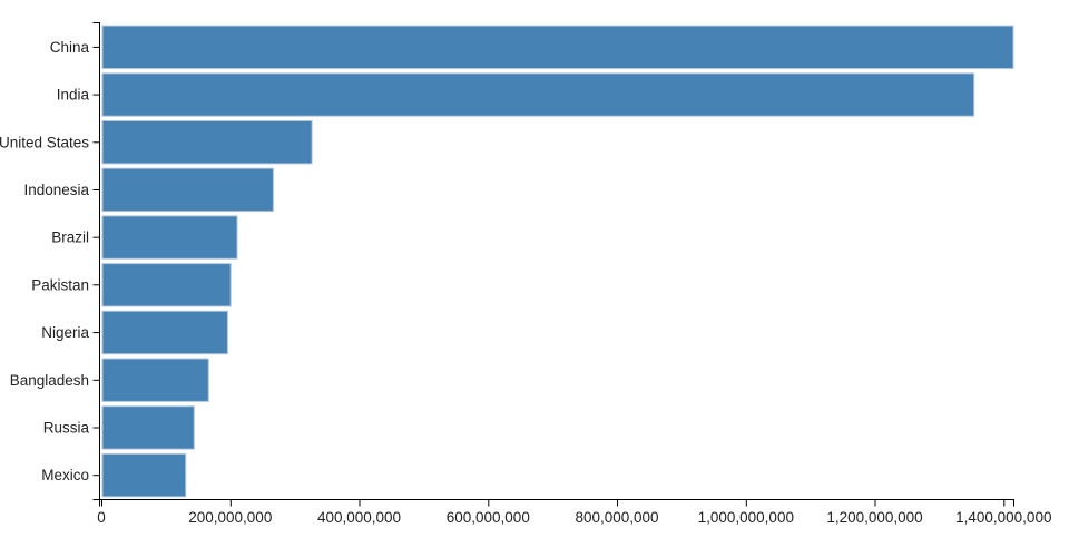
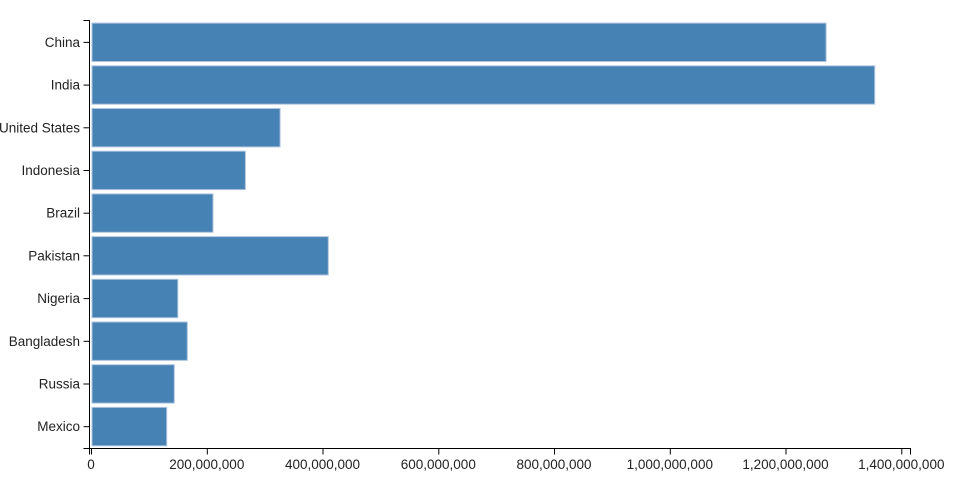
China: 1420000000 -> 1270000000
Pakistan: 200000000 -> 410000000
Nigeria: 200000000 -> 150000000
